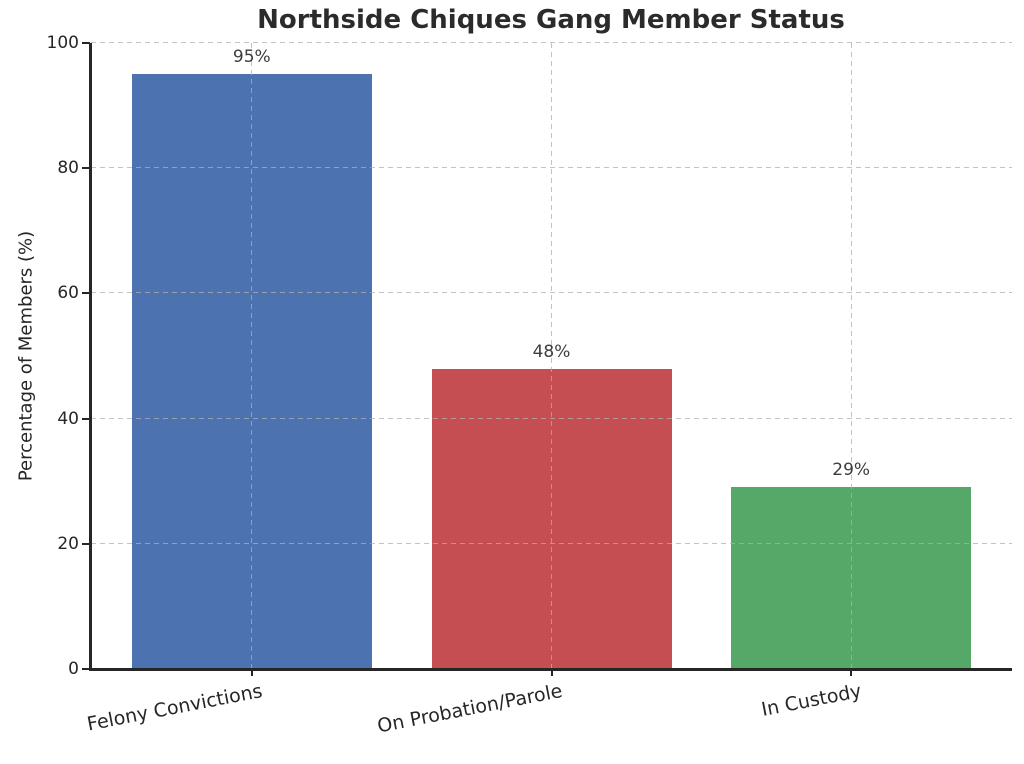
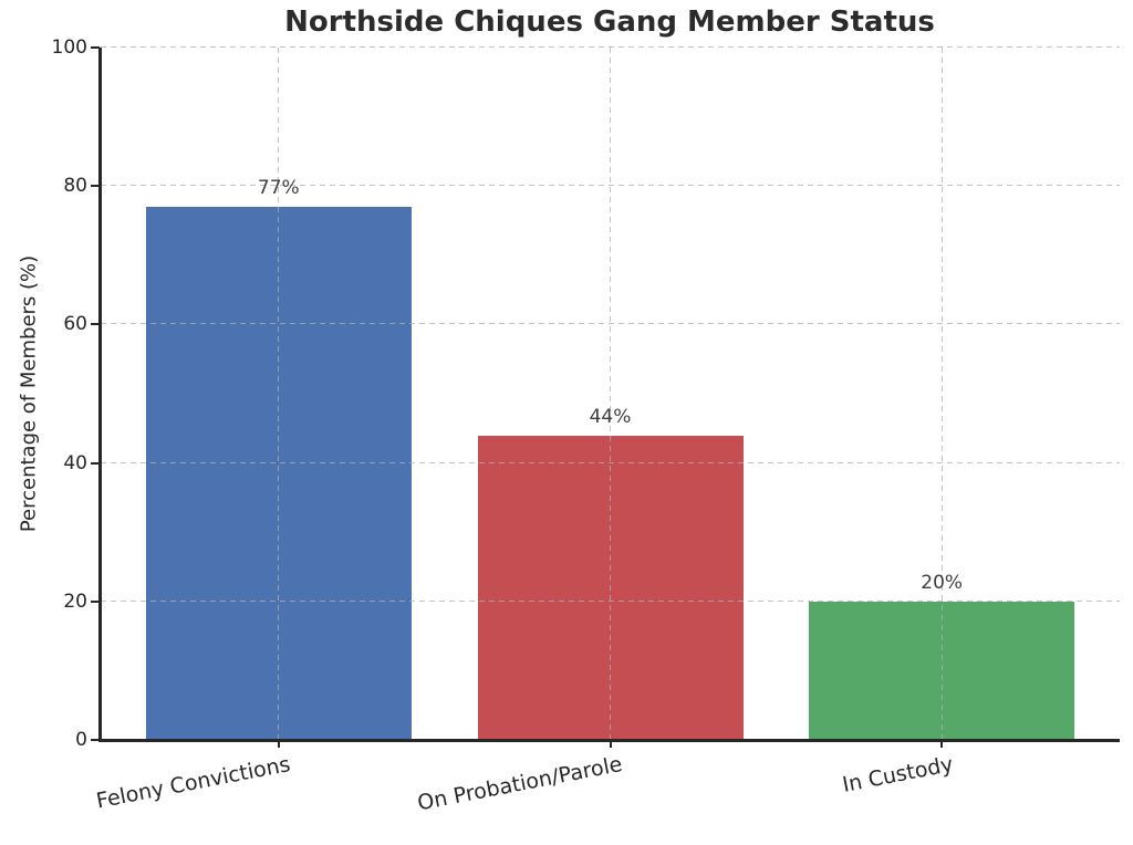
Felony Convictions: 95% -> 77%
On Probation/Parole: 48% -> 44%
In Custody: 29% -> 20%
